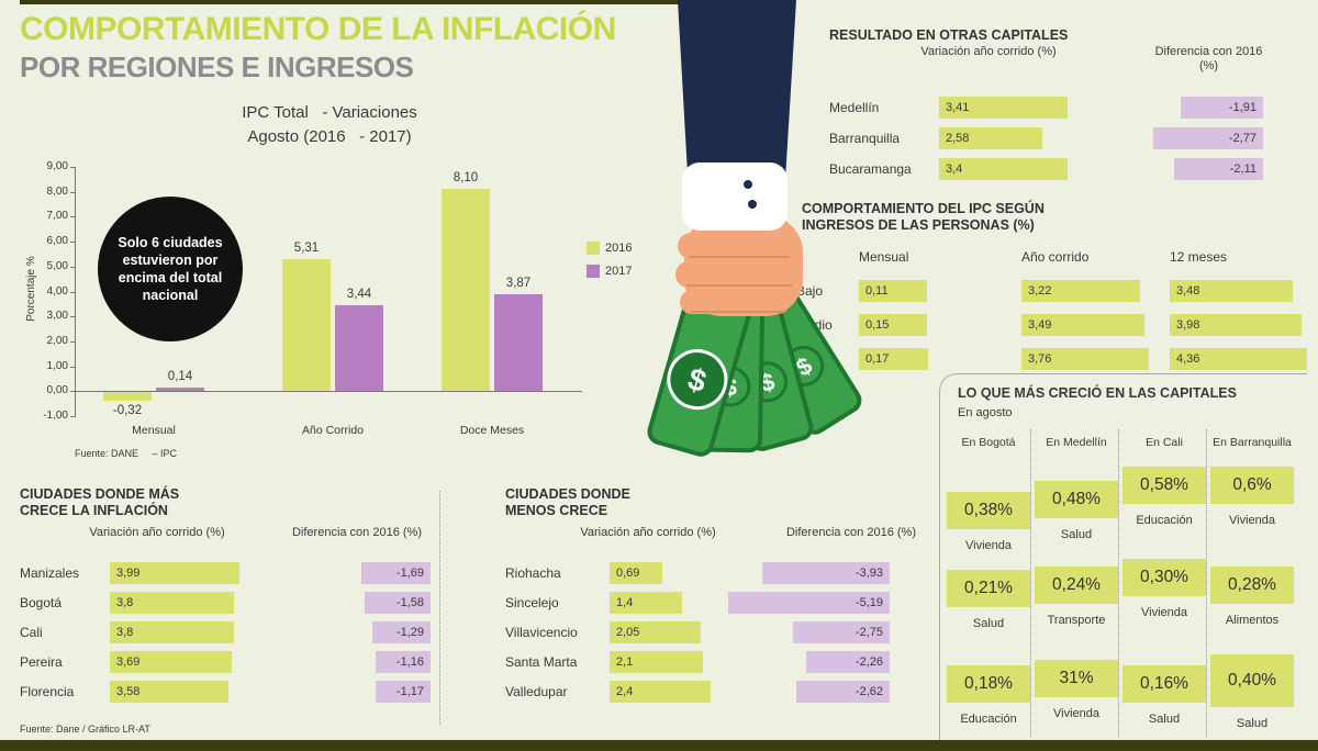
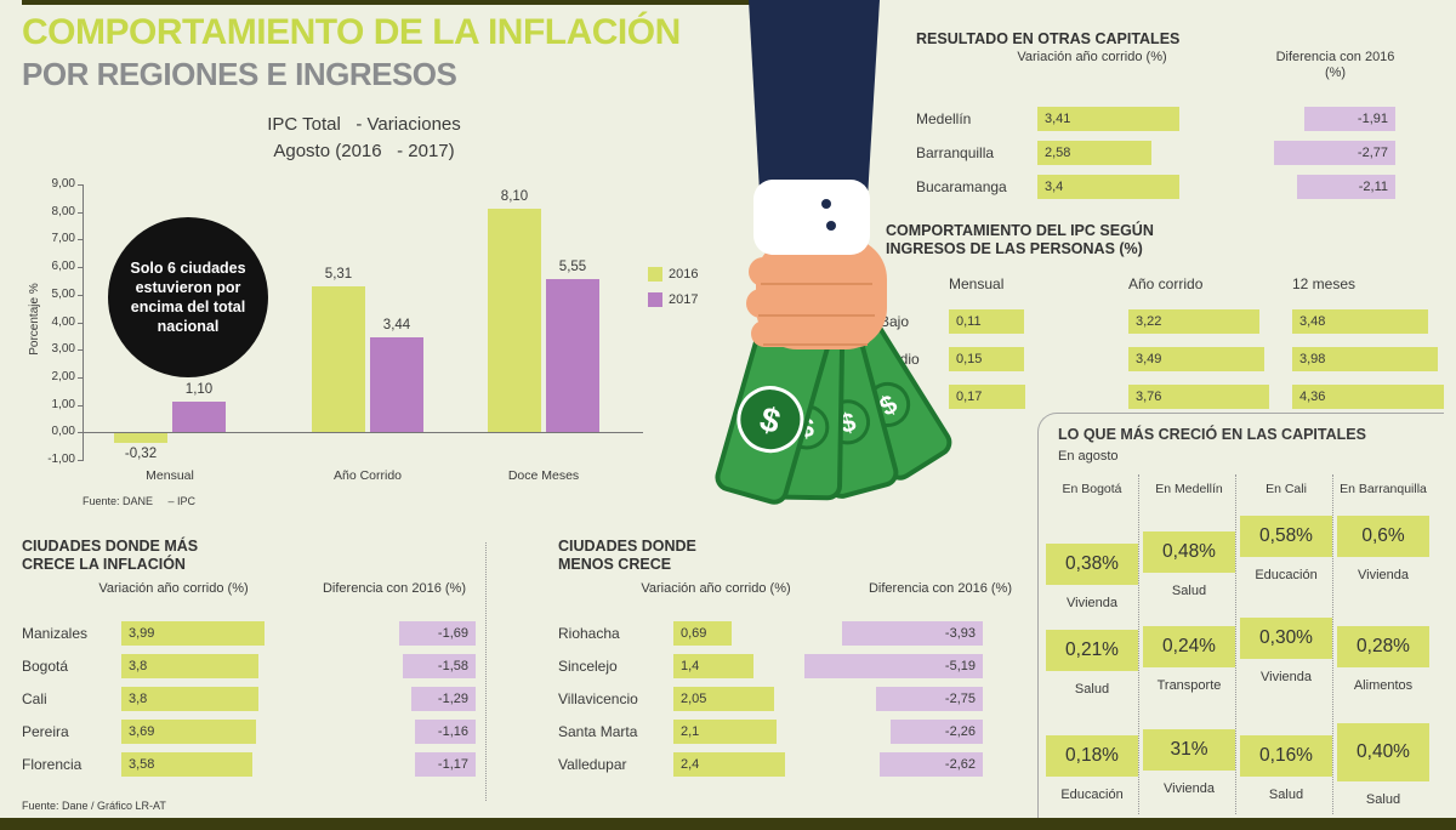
2017/Mensual: 0,14 -> 1,10
2017/Doce Meses: 3,87 -> 5,55
